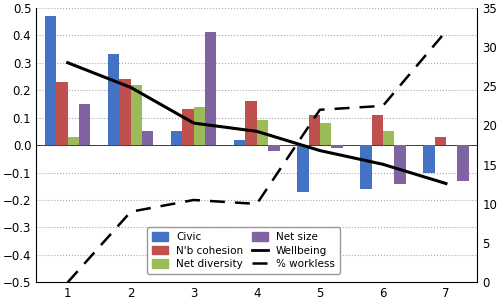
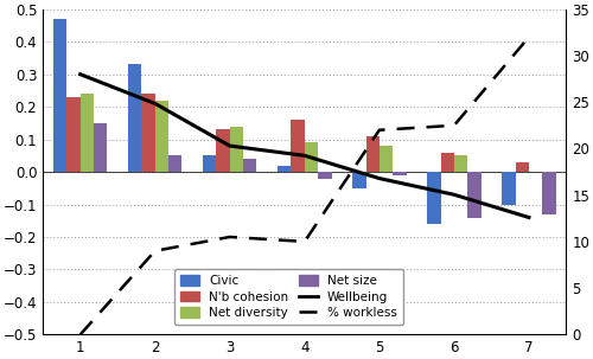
Net diversity/1: 0.03 -> 0.24
Net size/3: 0.41 -> 0.04
Civic/5: -0.17 -> -0.05
N'b cohesion/6: 0.11 -> 0.06
